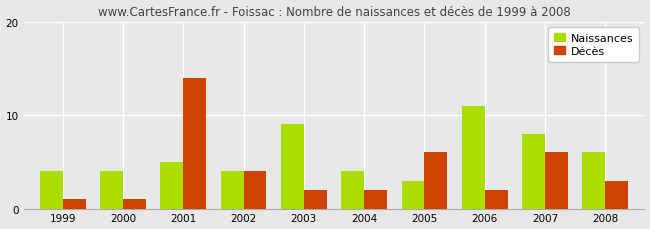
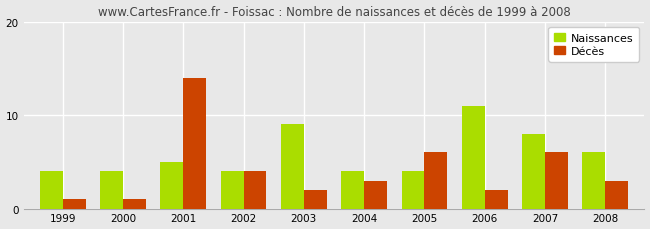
Décès/2004: 2 -> 3
Naissances/2005: 3 -> 4
